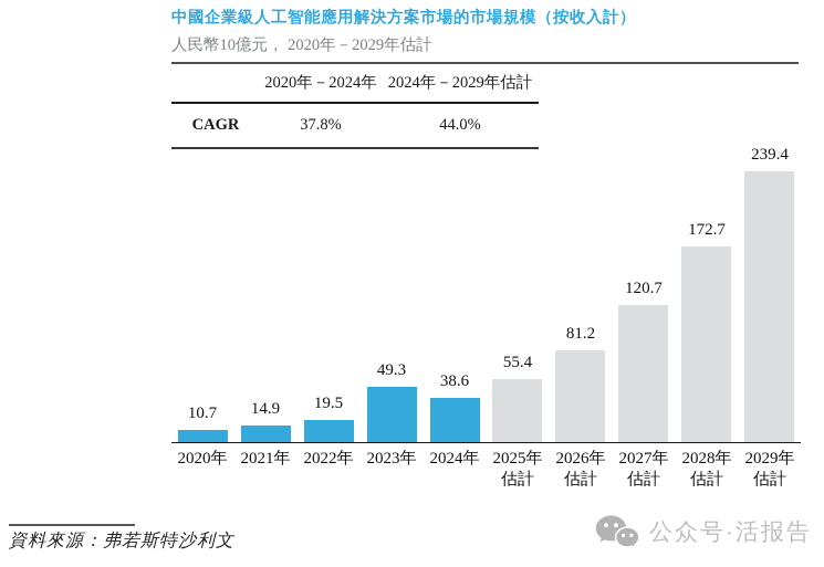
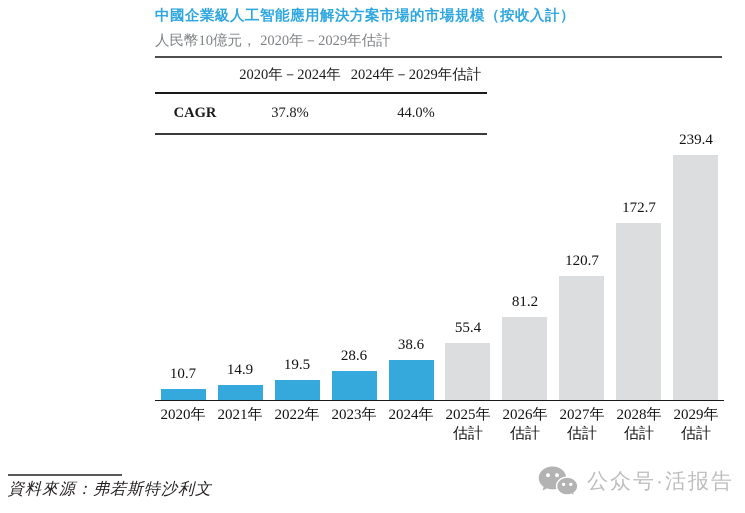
2023年: 49.3 -> 28.6
